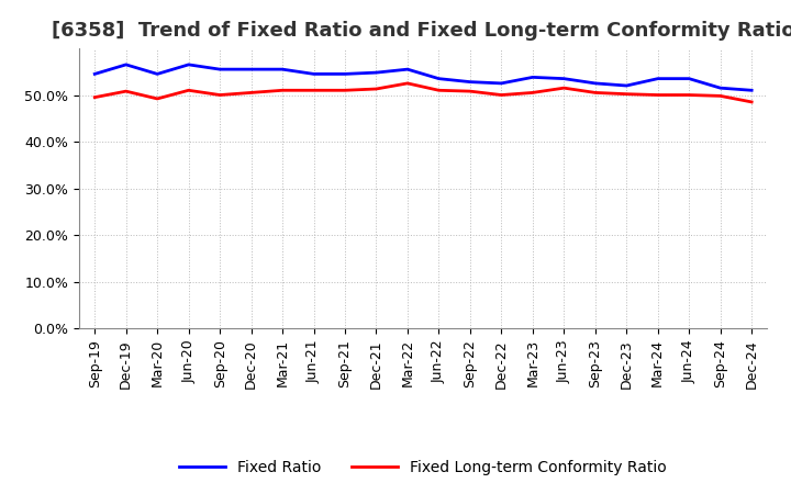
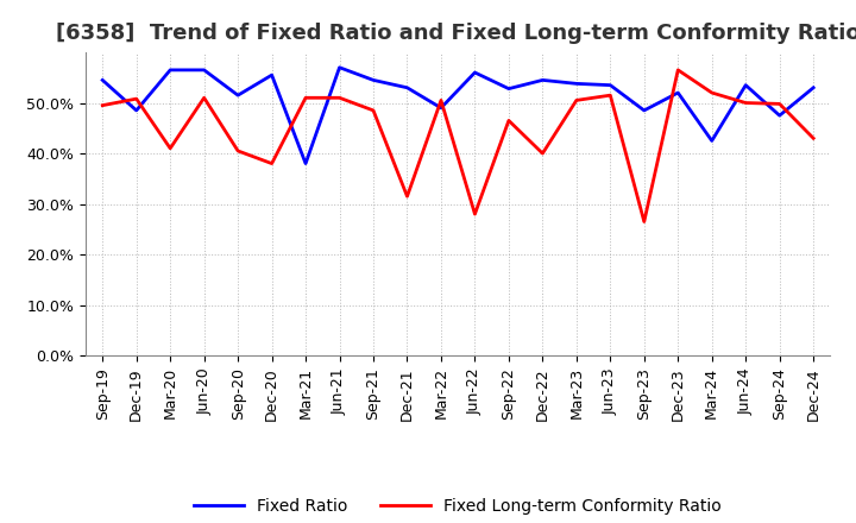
Fixed Ratio/Dec-19: 56.5% -> 48.5%
Fixed Ratio/Mar-20: 54.5% -> 56.5%
Fixed Long-term Conformity Ratio/Mar-20: 49.2% -> 41.0%
Fixed Ratio/Sep-20: 55.5% -> 51.5%
Fixed Long-term Conformity Ratio/Sep-20: 50.0% -> 40.5%
Fixed Long-term Conformity Ratio/Dec-20: 50.5% -> 38.0%
Fixed Ratio/Mar-21: 55.5% -> 38.0%
Fixed Ratio/Jun-21: 54.5% -> 57.0%
Fixed Long-term Conformity Ratio/Sep-21: 51.0% -> 48.5%
Fixed Ratio/Dec-21: 54.8% -> 53.0%
Fixed Long-term Conformity Ratio/Dec-21: 51.3% -> 31.5%
Fixed Ratio/Mar-22: 55.5% -> 49.0%
Fixed Long-term Conformity Ratio/Mar-22: 52.5% -> 50.5%
Fixed Ratio/Jun-22: 53.5% -> 56.0%
Fixed Long-term Conformity Ratio/Jun-22: 51.0% -> 28.0%
Fixed Long-term Conformity Ratio/Sep-22: 50.8% -> 46.5%
Fixed Ratio/Dec-22: 52.5% -> 54.5%
Fixed Long-term Conformity Ratio/Dec-22: 50.0% -> 40.0%
Fixed Ratio/Sep-23: 52.5% -> 48.5%
Fixed Long-term Conformity Ratio/Sep-23: 50.5% -> 26.5%
Fixed Long-term Conformity Ratio/Dec-23: 50.2% -> 56.5%
Fixed Ratio/Mar-24: 53.5% -> 42.5%
Fixed Long-term Conformity Ratio/Mar-24: 50.0% -> 52.0%
Fixed Ratio/Sep-24: 51.5% -> 47.5%
Fixed Ratio/Dec-24: 51.0% -> 53.0%
Fixed Long-term Conformity Ratio/Dec-24: 48.5% -> 43.0%
